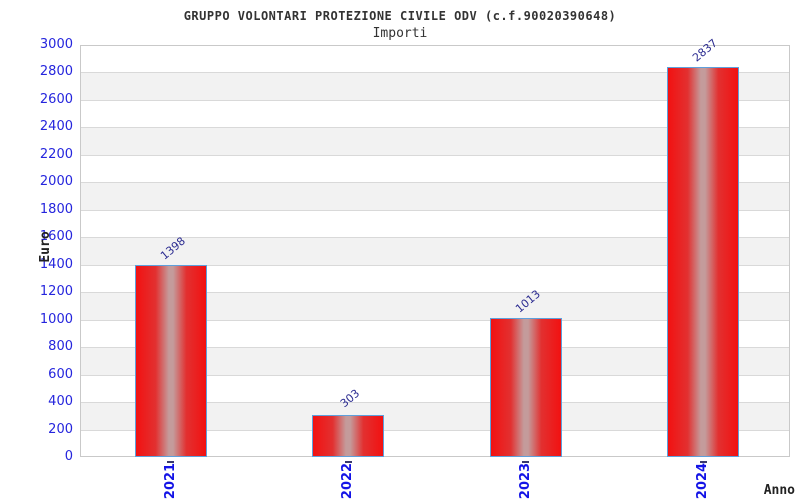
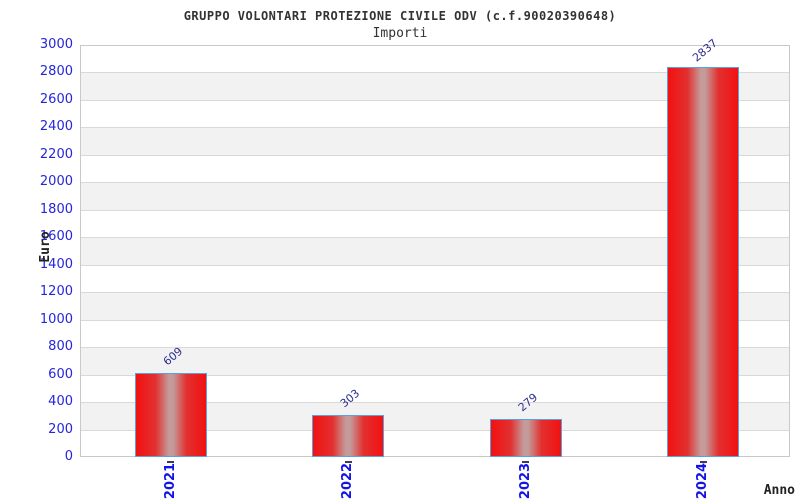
2021: 1398 -> 609
2023: 1013 -> 279
